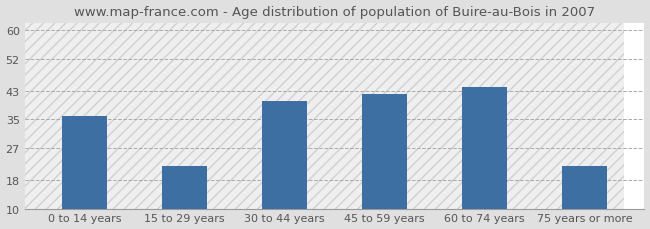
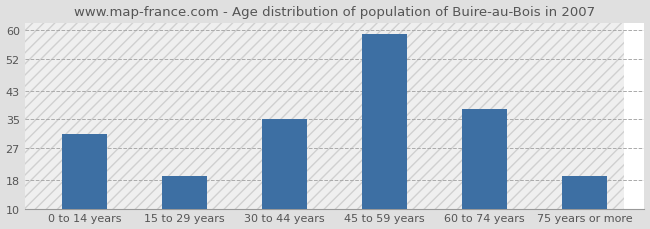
0 to 14 years: 36 -> 31
15 to 29 years: 22 -> 19
30 to 44 years: 40 -> 35
45 to 59 years: 42 -> 59
60 to 74 years: 44 -> 38
75 years or more: 22 -> 19
